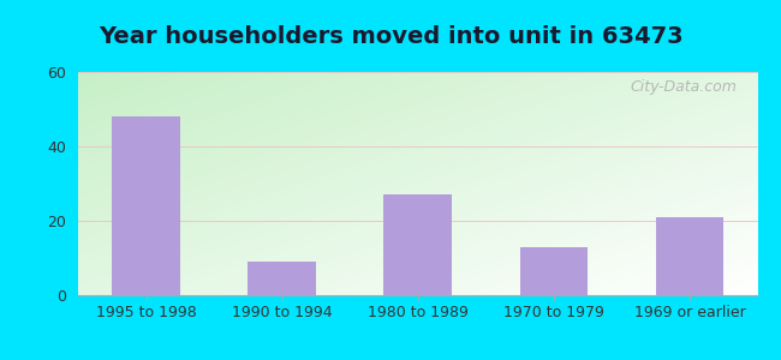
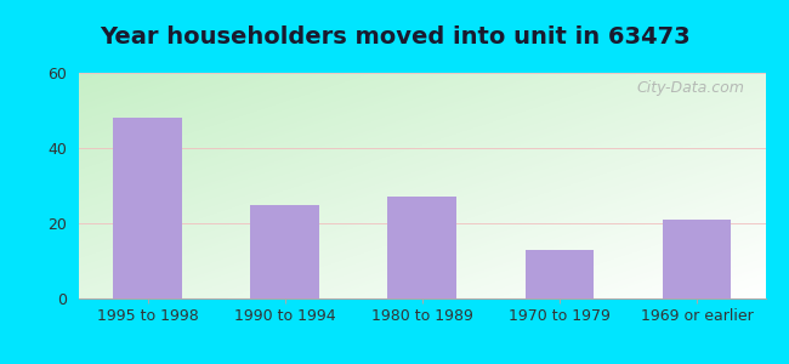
1990 to 1994: 9 -> 25
